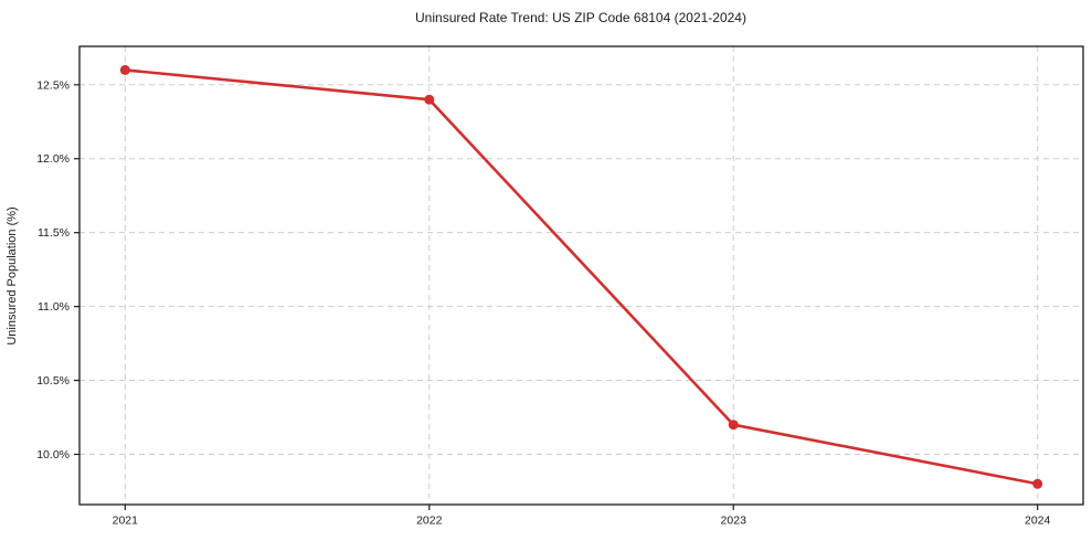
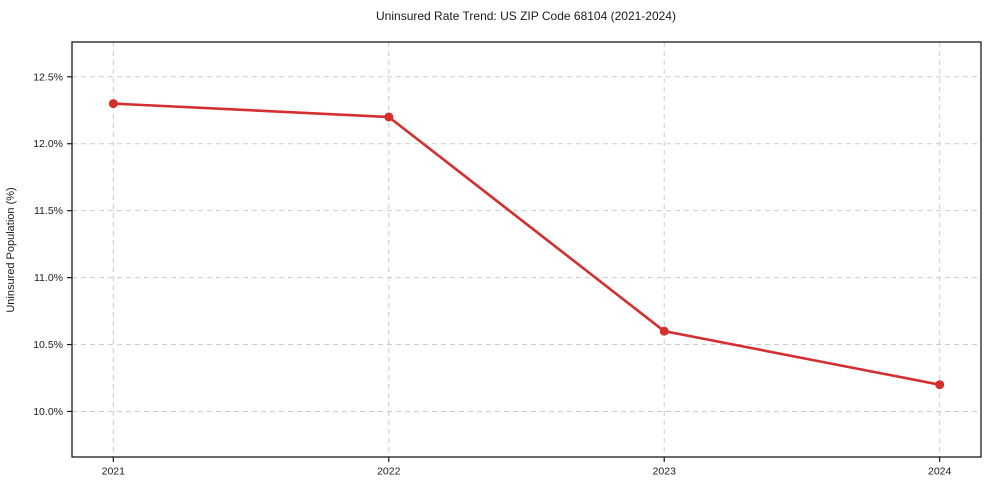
2021: 12.6% -> 12.3%
2022: 12.4% -> 12.2%
2023: 10.2% -> 10.6%
2024: 9.8% -> 10.2%
